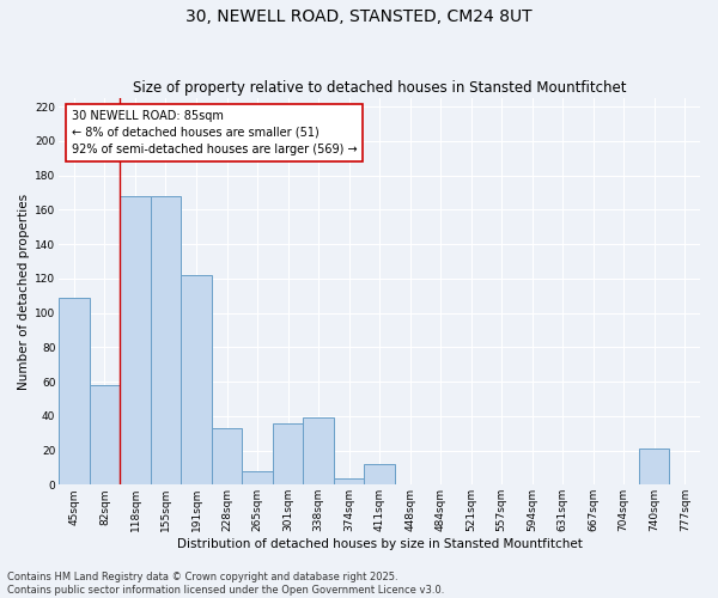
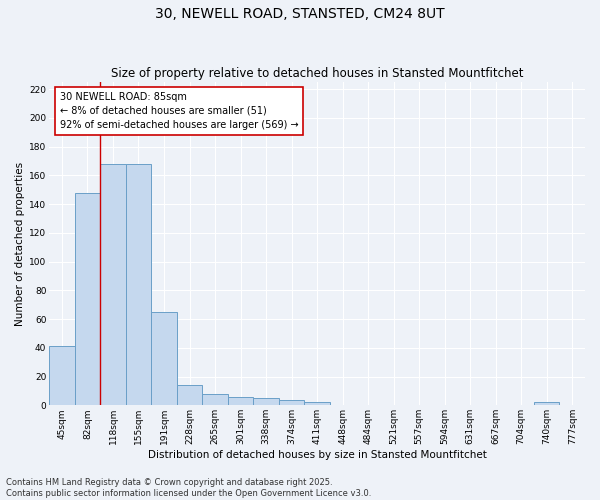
45sqm: 109 -> 41
82sqm: 58 -> 148
191sqm: 122 -> 65
228sqm: 33 -> 14
301sqm: 36 -> 6
338sqm: 39 -> 5
411sqm: 12 -> 2
740sqm: 21 -> 2
